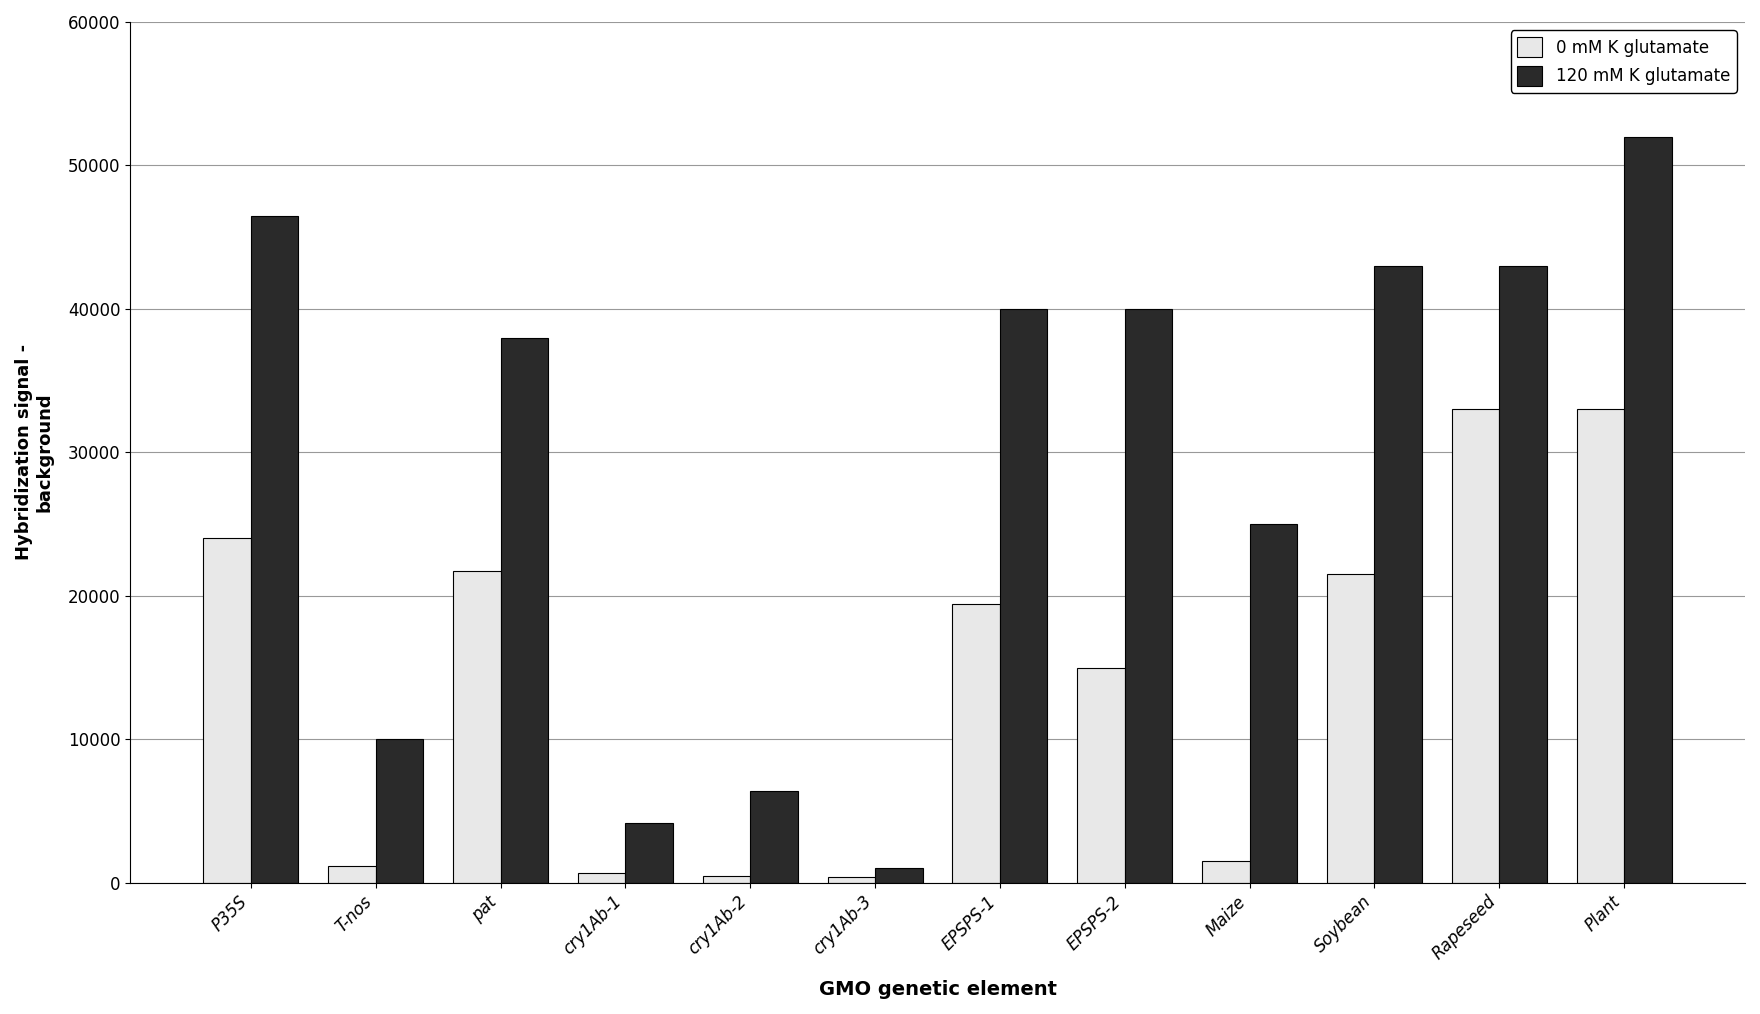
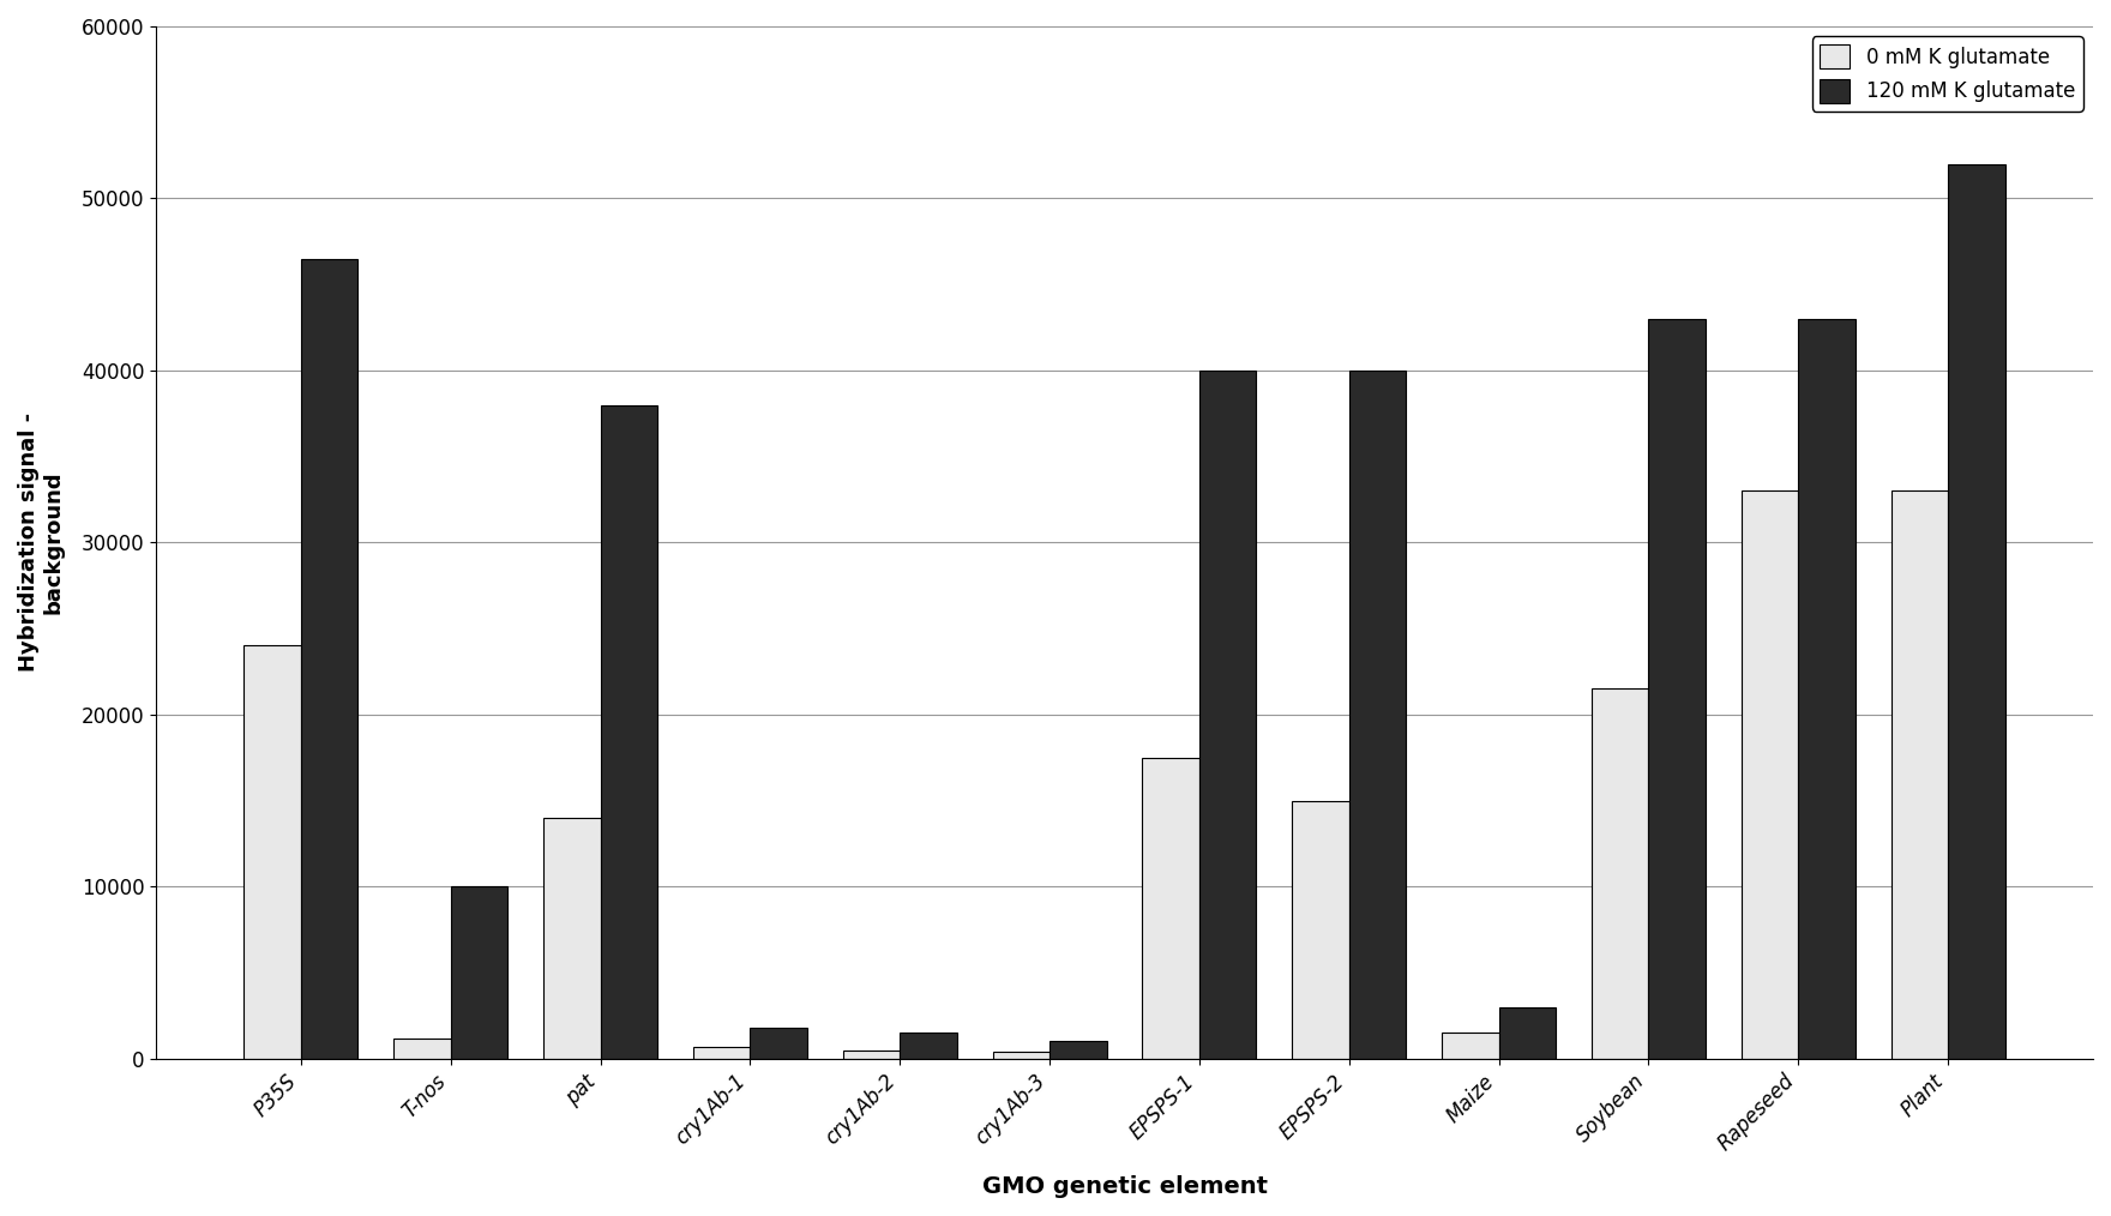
0 mM K glutamate/pat: 21700 -> 14000
120 mM K glutamate/cry1Ab-1: 4200 -> 1800
120 mM K glutamate/cry1Ab-2: 6400 -> 1500
0 mM K glutamate/EPSPS-1: 19400 -> 17500
120 mM K glutamate/Maize: 25000 -> 3000
